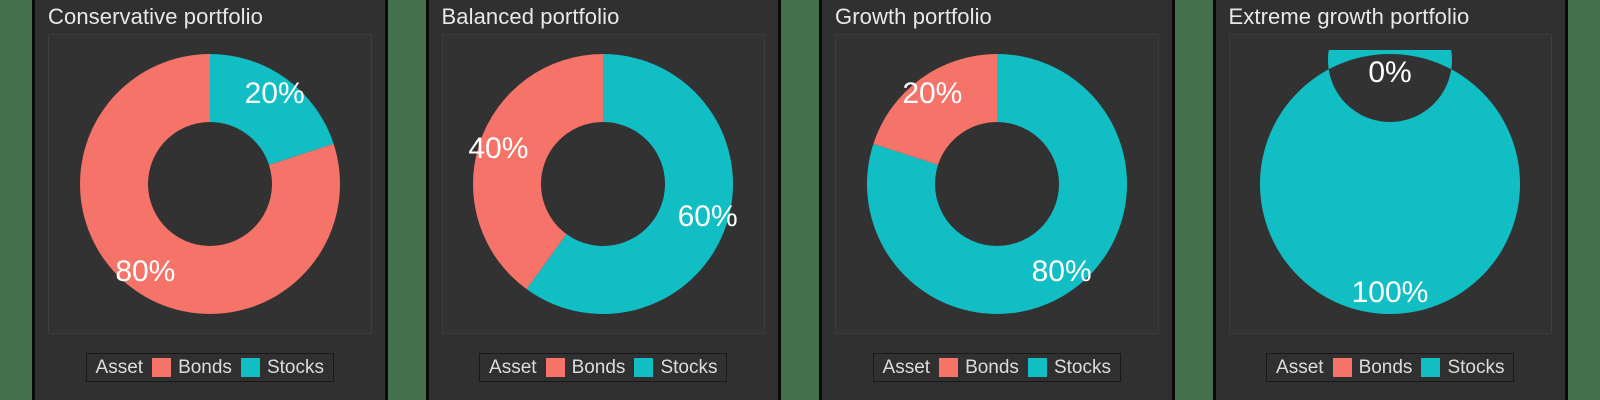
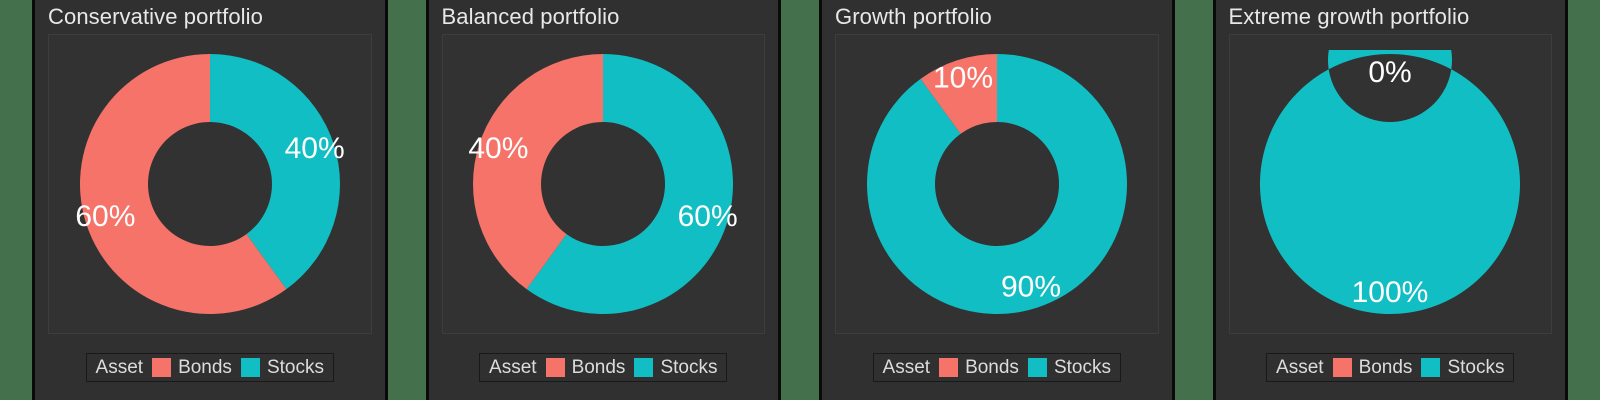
Conservative portfolio/Bonds: 80% -> 60%
Conservative portfolio/Stocks: 20% -> 40%
Growth portfolio/Bonds: 20% -> 10%
Growth portfolio/Stocks: 80% -> 90%
